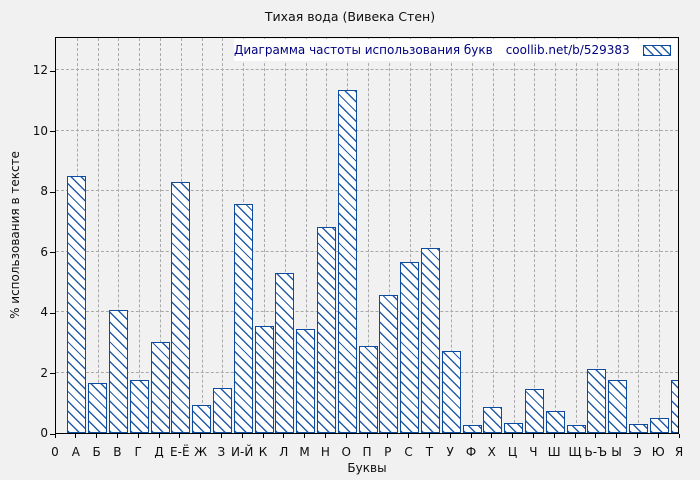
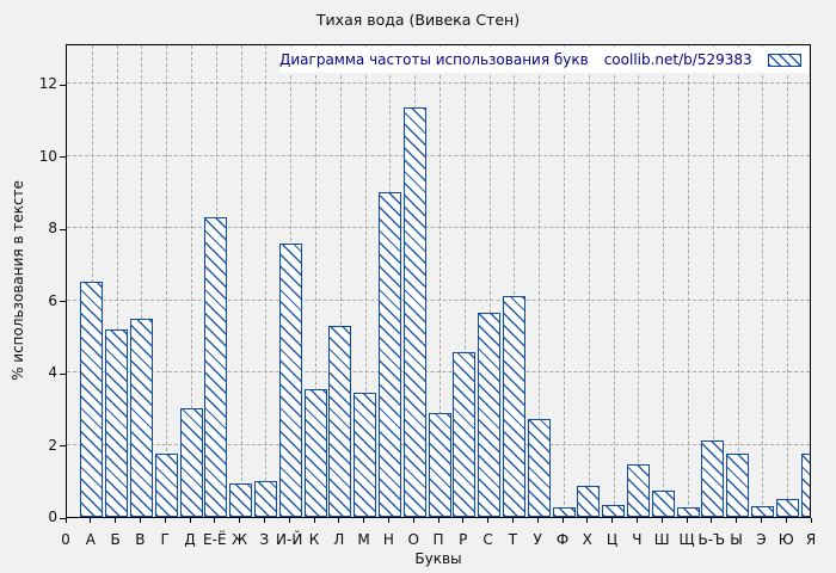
А: 8.5 -> 6.5
Б: 1.6 -> 5.2
В: 4.0 -> 5.5
З: 1.5 -> 1.0
Н: 6.8 -> 9.0
